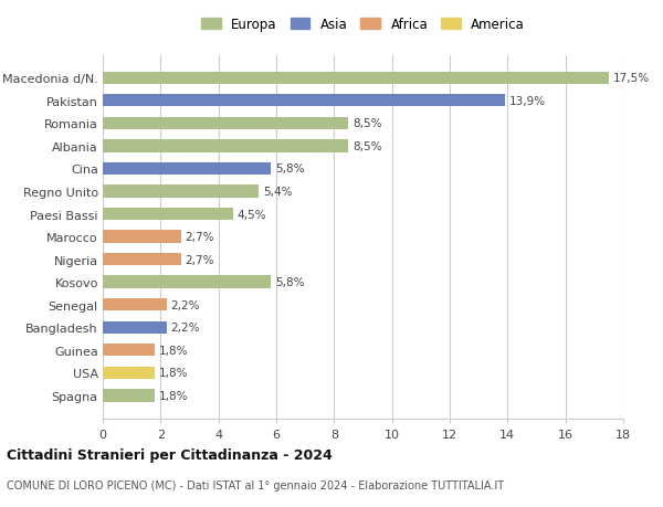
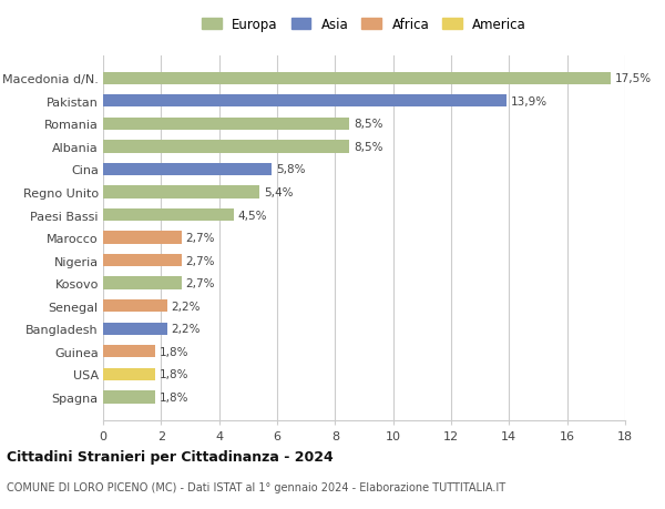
Kosovo: 5,8% -> 2,7%
